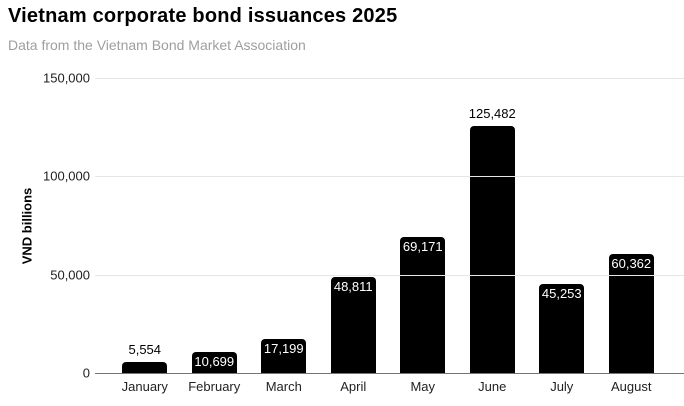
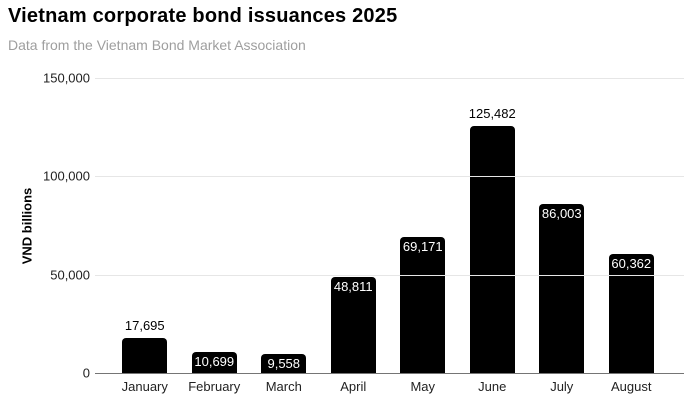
January: 5,554 -> 17,695
March: 17,199 -> 9,558
July: 45,253 -> 86,003
